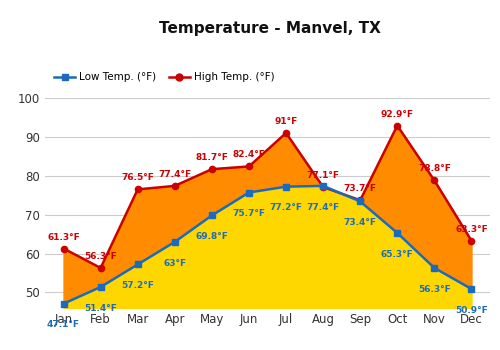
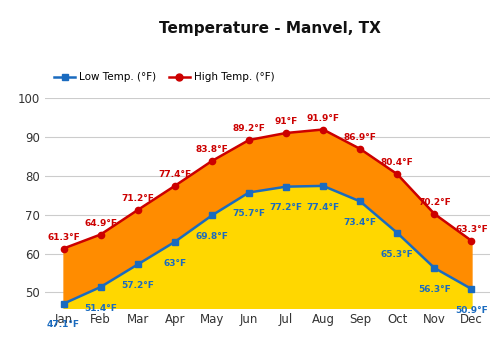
High Temp. (°F)/Feb: 56.3°F -> 64.9°F
High Temp. (°F)/Mar: 76.5°F -> 71.2°F
High Temp. (°F)/May: 81.7°F -> 83.8°F
High Temp. (°F)/Jun: 82.4°F -> 89.2°F
High Temp. (°F)/Aug: 77.1°F -> 91.9°F
High Temp. (°F)/Sep: 73.7°F -> 86.9°F
High Temp. (°F)/Oct: 92.9°F -> 80.4°F
High Temp. (°F)/Nov: 78.8°F -> 70.2°F
